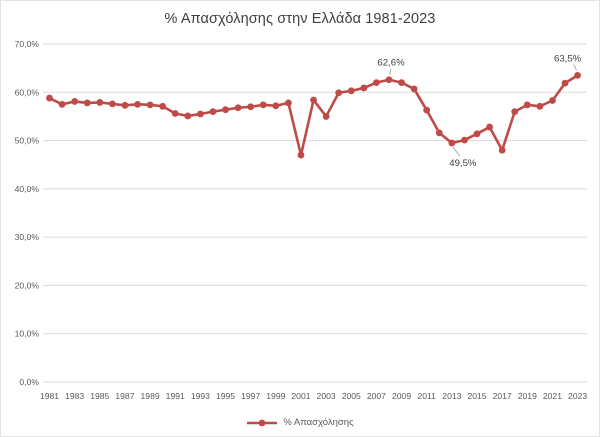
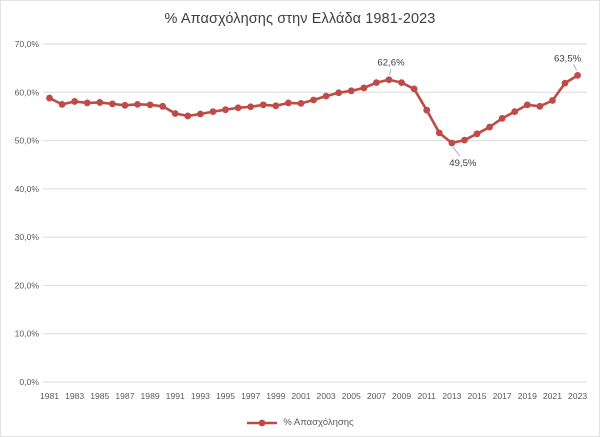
2001: 47% -> 58%
2003: 55% -> 59%
2017: 48% -> 55%
